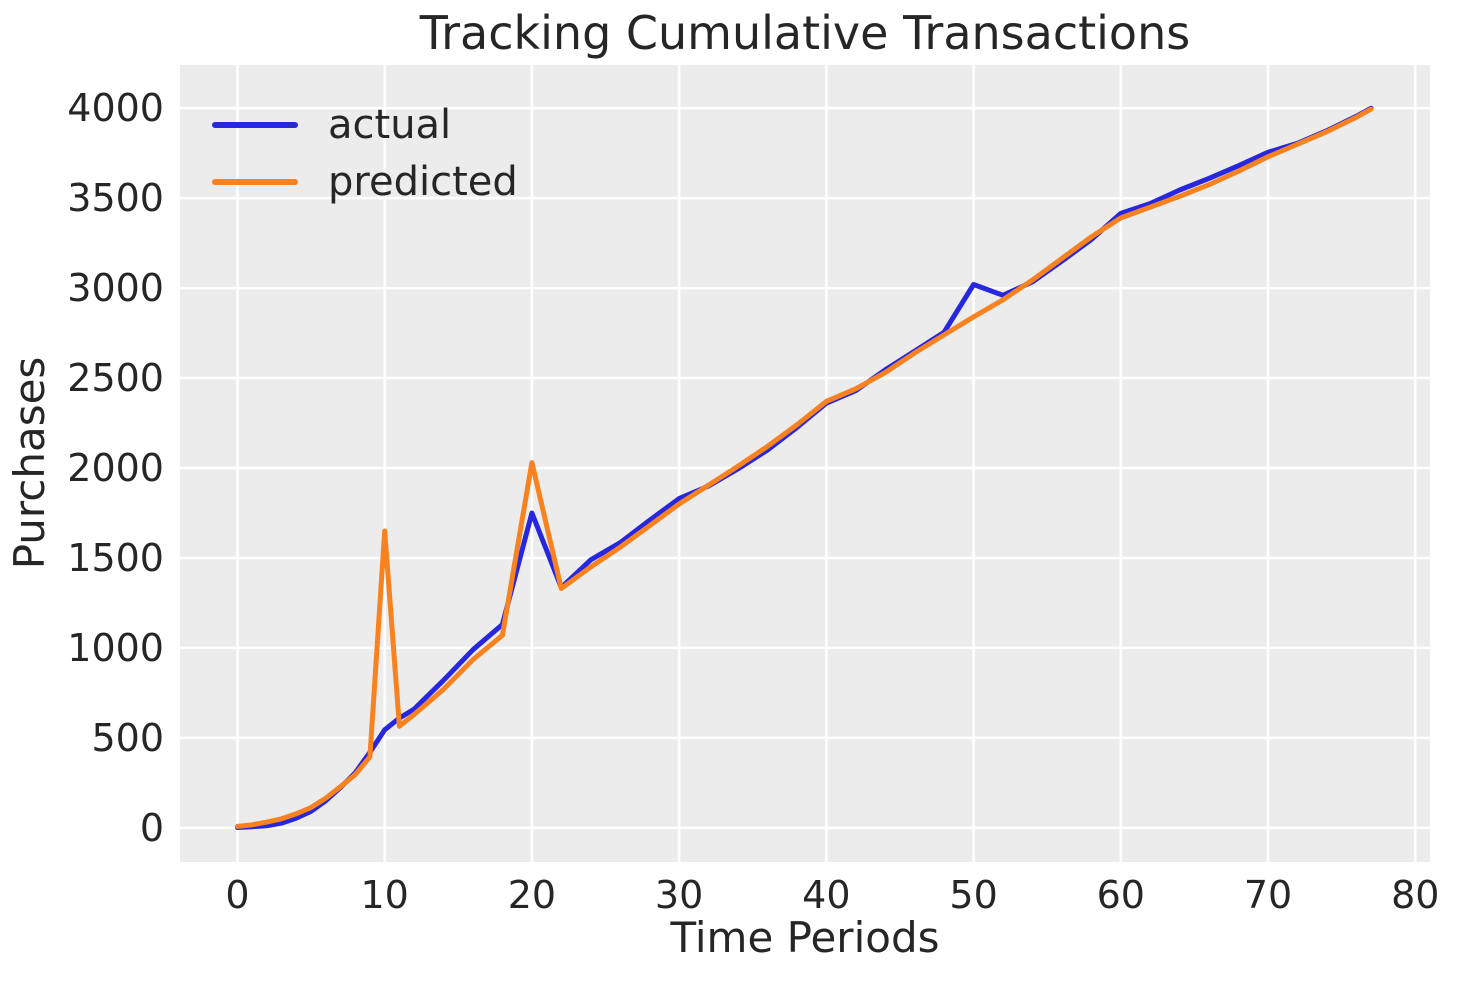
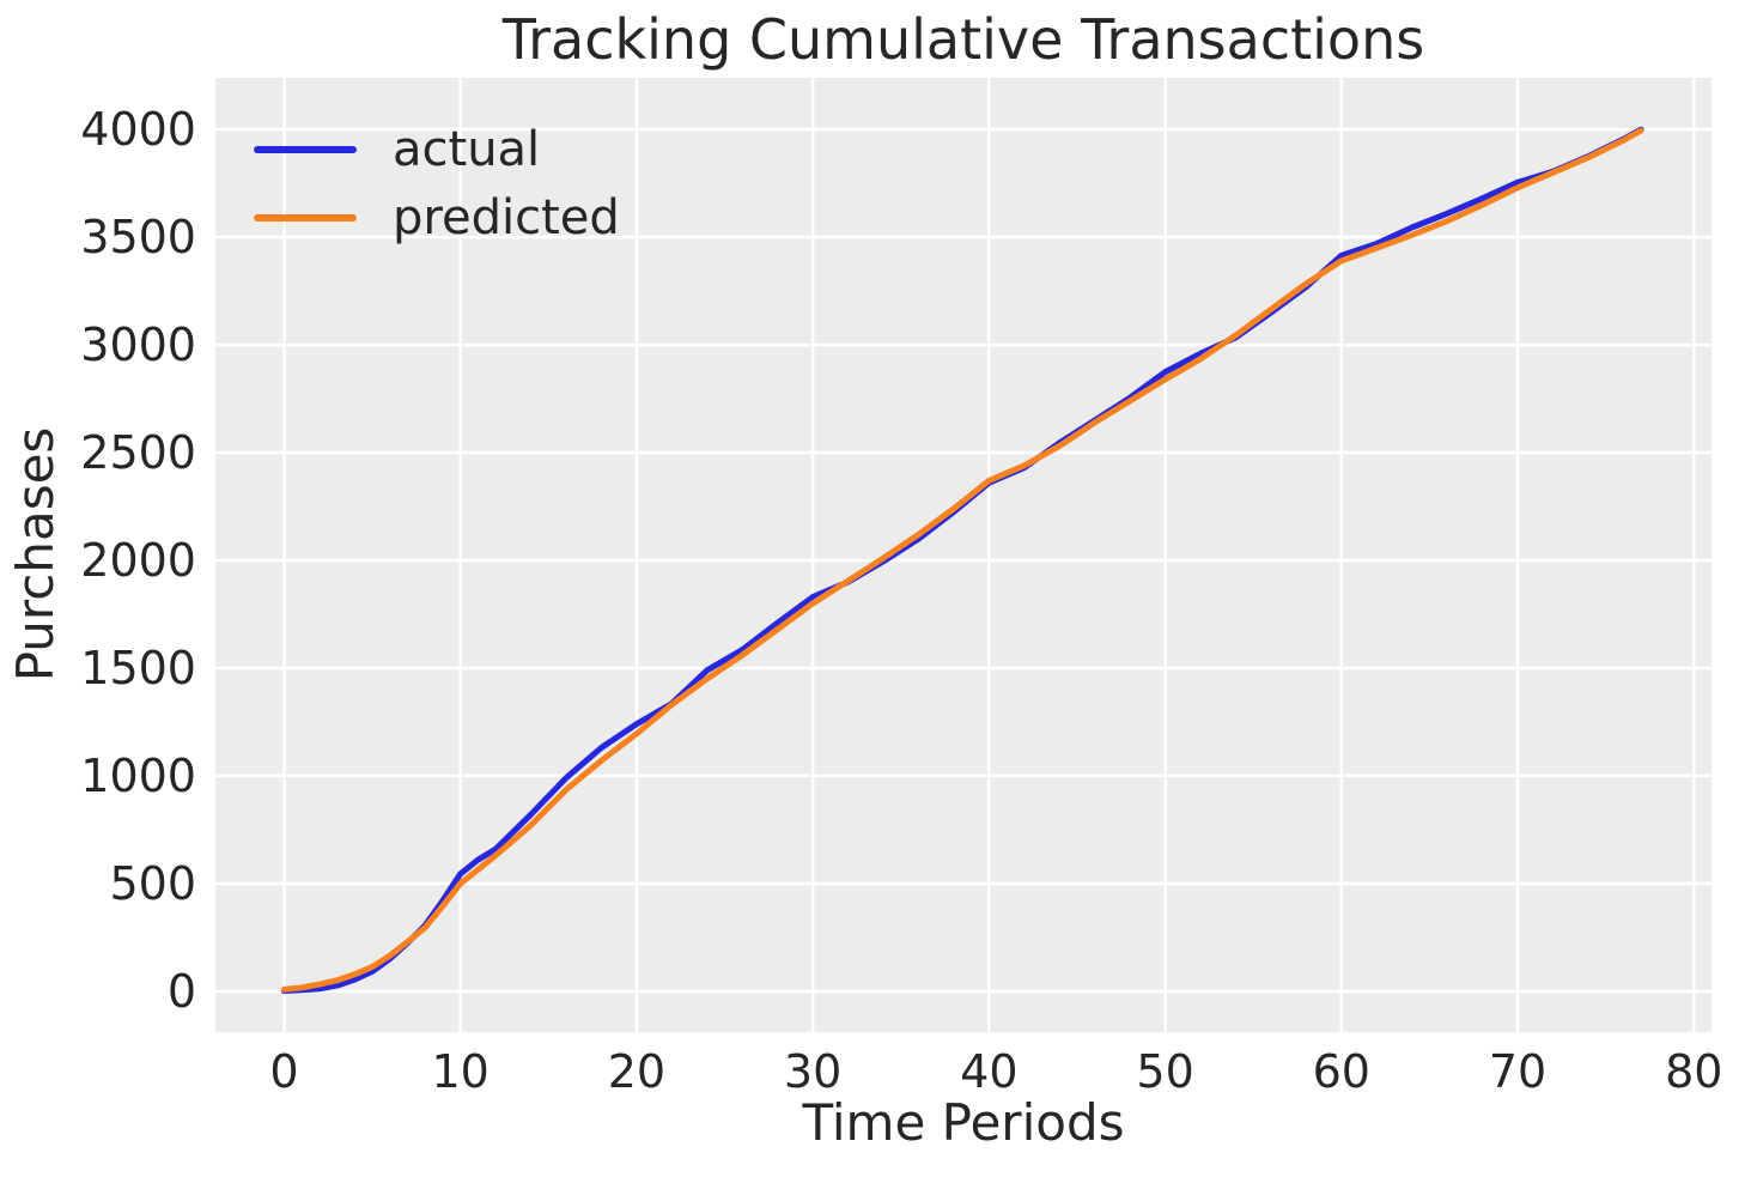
predicted/10: 1650 -> 500
actual/20: 1750 -> 1240
predicted/20: 2030 -> 1200
actual/50: 3020 -> 2880
